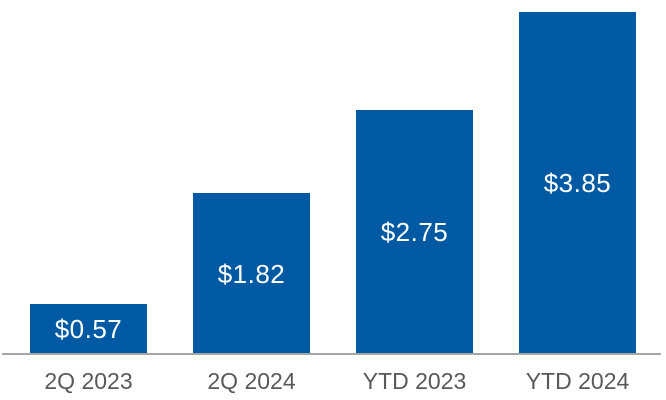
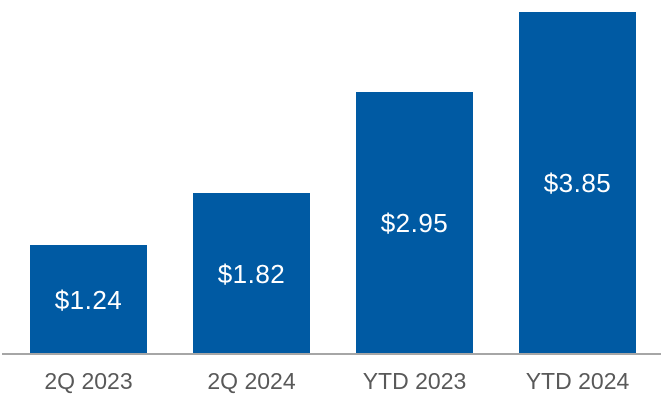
2Q 2023: $0.57 -> $1.24
YTD 2023: $2.75 -> $2.95
